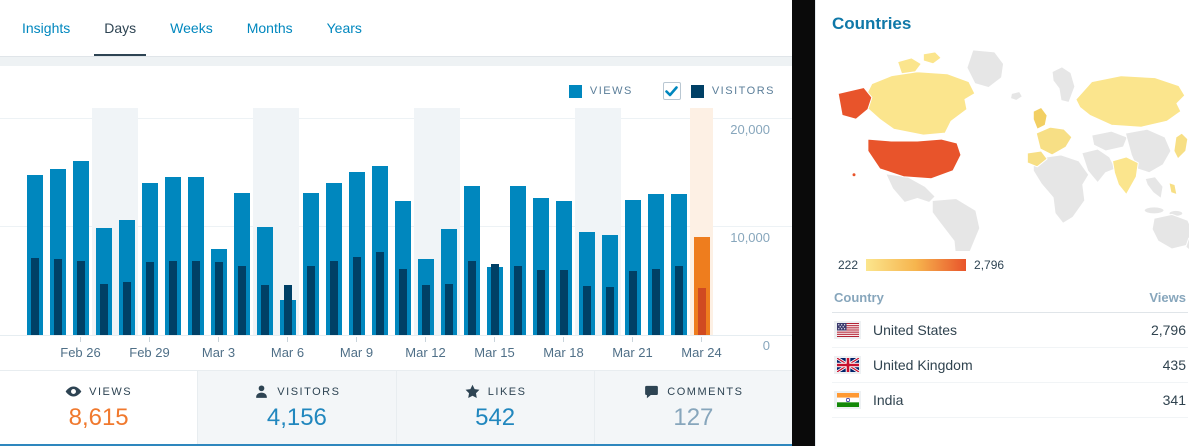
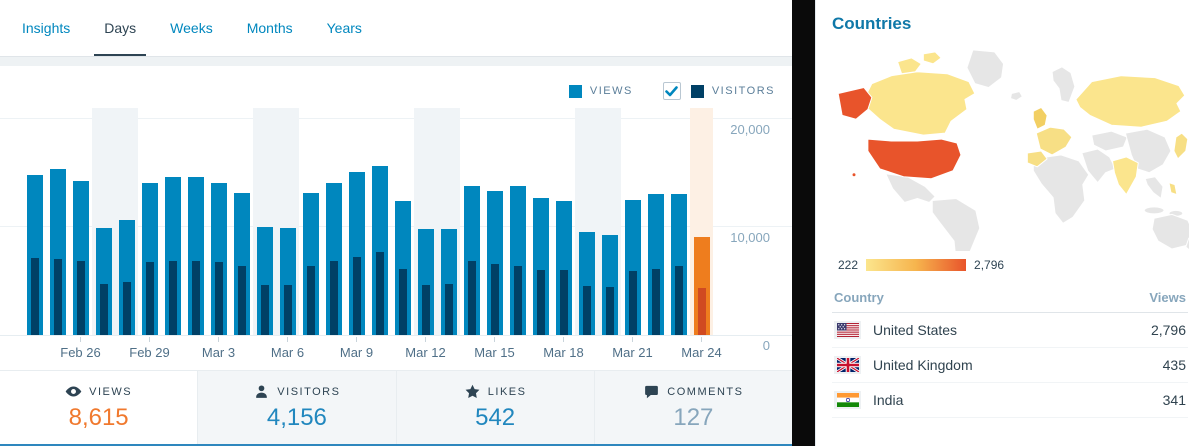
Views/Feb 26: 15300 -> 13600
Views/Mar 3: 7600 -> 13400
Views/Mar 6: 3100 -> 9400
Views/Mar 12: 6700 -> 9300
Views/Mar 15: 6000 -> 12700
